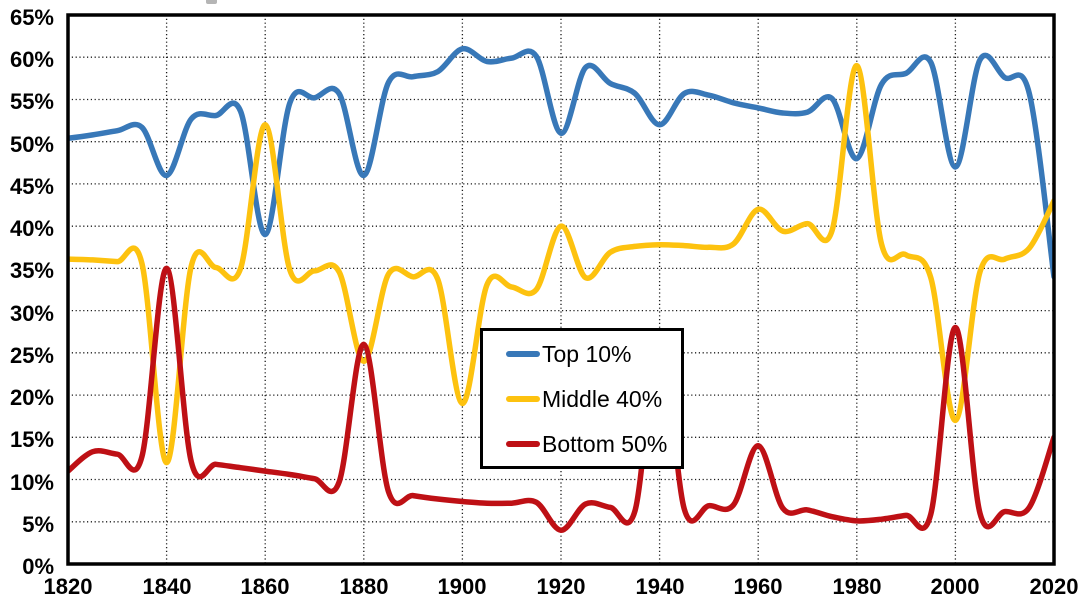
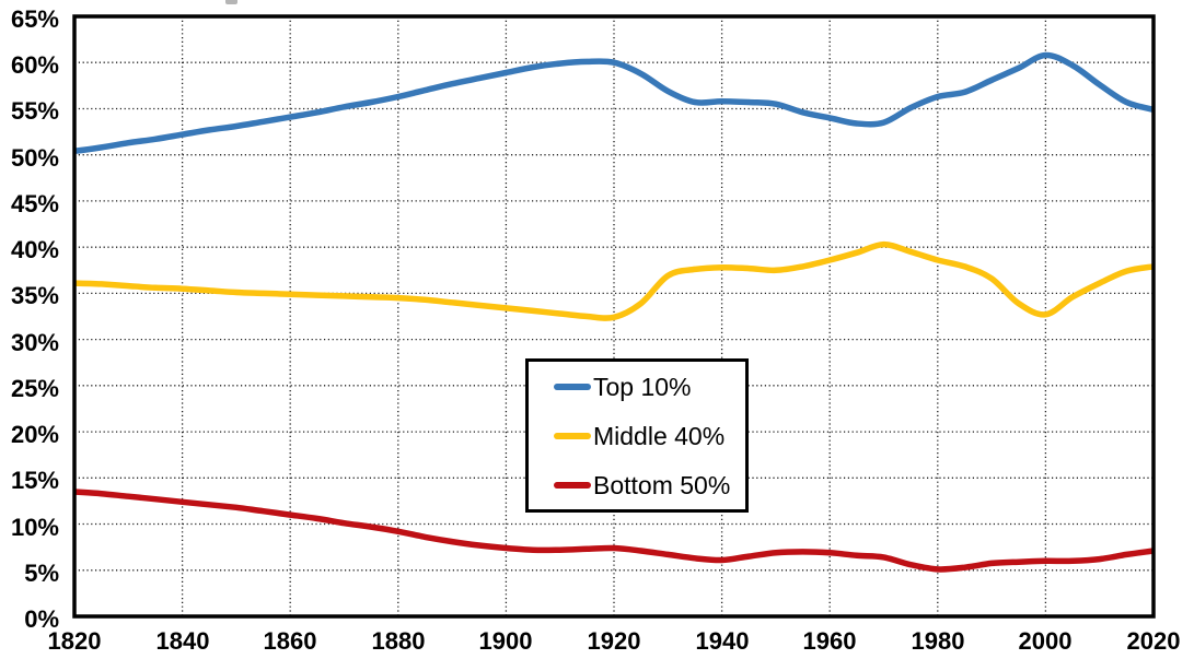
Bottom 50%/1820: 11% -> 14%
Top 10%/1840: 46% -> 52%
Middle 40%/1840: 12% -> 36%
Bottom 50%/1840: 35% -> 12%
Top 10%/1860: 39% -> 54%
Middle 40%/1860: 52% -> 35%
Top 10%/1880: 46% -> 56%
Middle 40%/1880: 24% -> 34%
Bottom 50%/1880: 26% -> 9%
Top 10%/1900: 61% -> 59%
Middle 40%/1900: 19% -> 33%
Top 10%/1920: 51% -> 60%
Middle 40%/1920: 40% -> 32%
Bottom 50%/1920: 4% -> 7%
Top 10%/1940: 52% -> 56%
Bottom 50%/1940: 27% -> 6%
Middle 40%/1960: 42% -> 39%
Bottom 50%/1960: 14% -> 7%
Top 10%/1980: 48% -> 56%
Middle 40%/1980: 59% -> 39%
Top 10%/2000: 47% -> 61%
Middle 40%/2000: 17% -> 33%
Bottom 50%/2000: 28% -> 6%
Top 10%/2020: 34% -> 55%
Middle 40%/2020: 43% -> 38%
Bottom 50%/2020: 15% -> 7%
